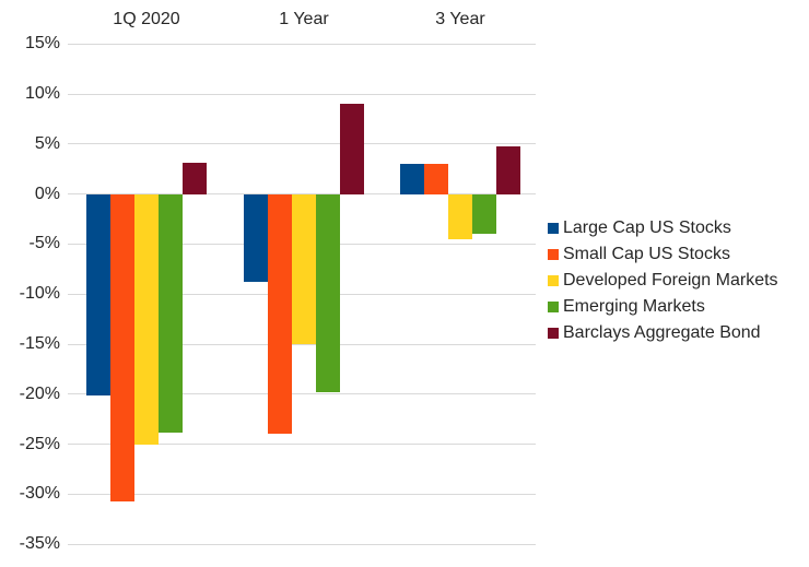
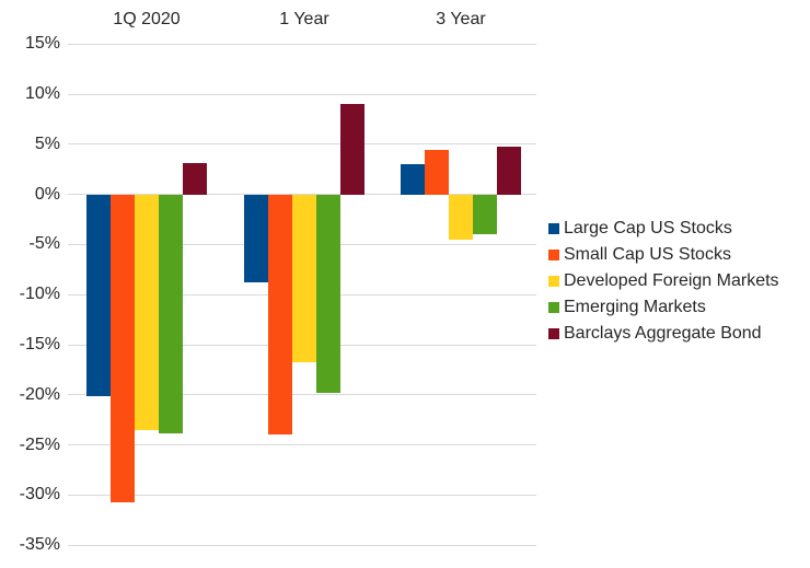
Developed Foreign Markets/1Q 2020: -25% -> -24%
Developed Foreign Markets/1 Year: -15% -> -17%
Small Cap US Stocks/3 Year: 3% -> 4%
